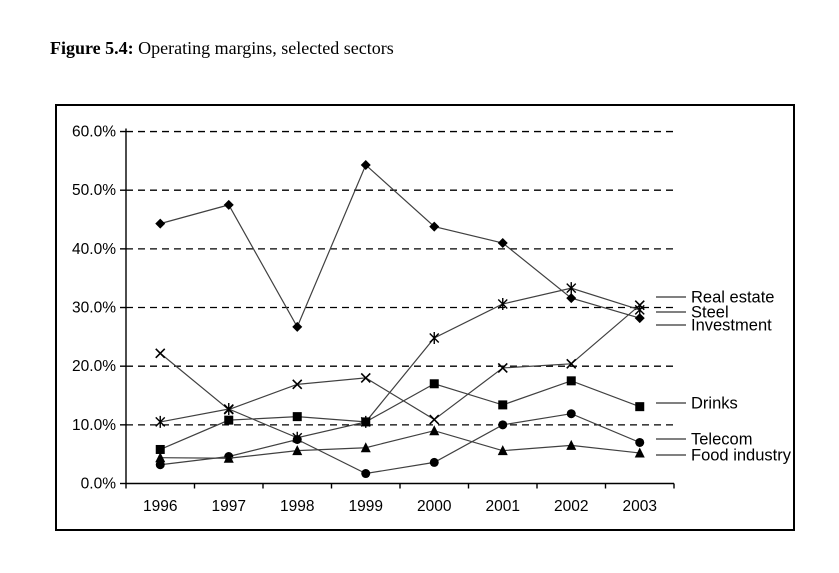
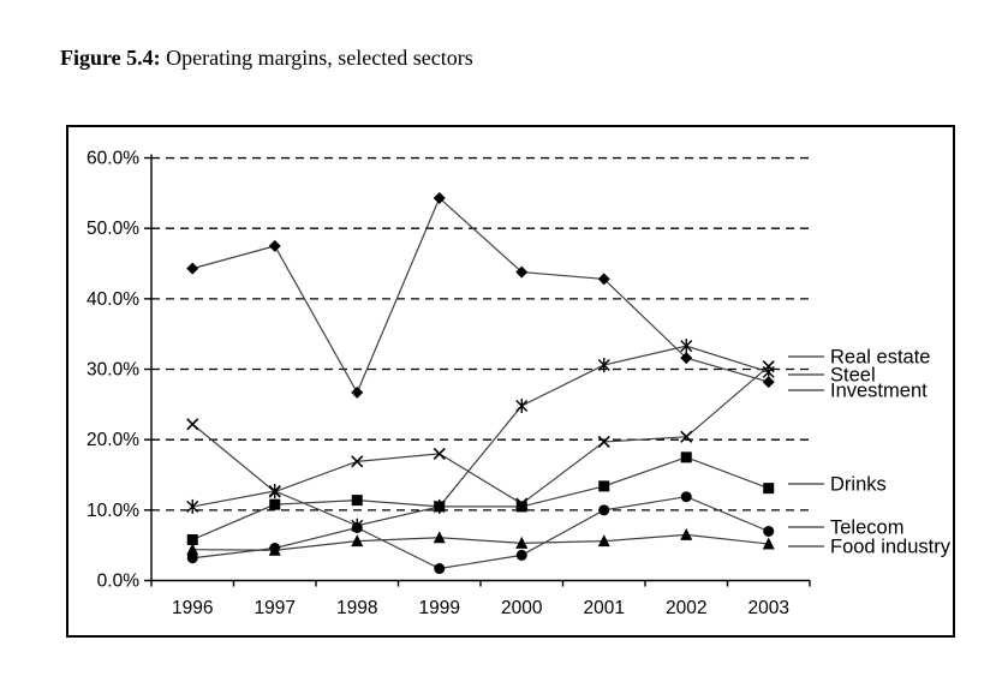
Drinks/2000: 17% -> 10%
Food industry/2000: 9% -> 5%
Investment/2001: 41% -> 43%
